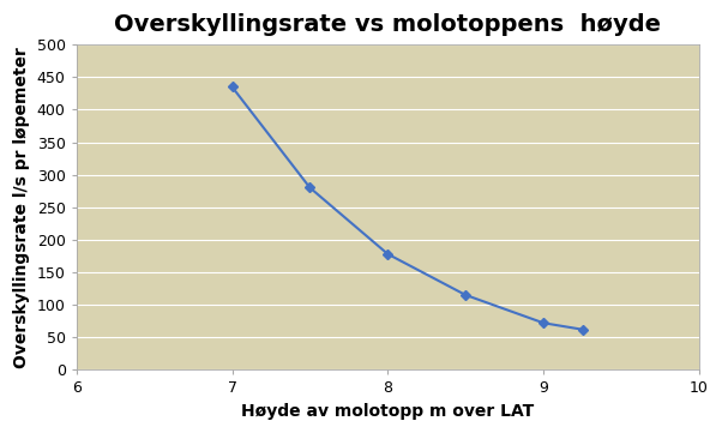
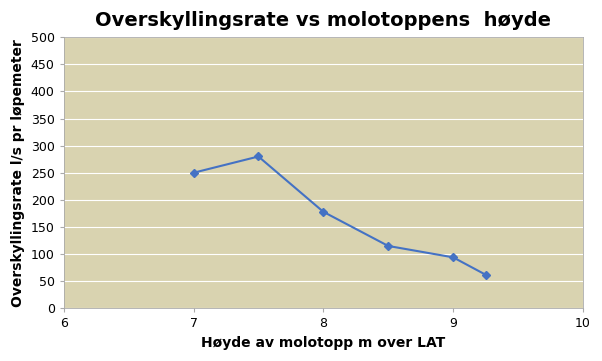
7: 435 -> 250
9: 72 -> 94
